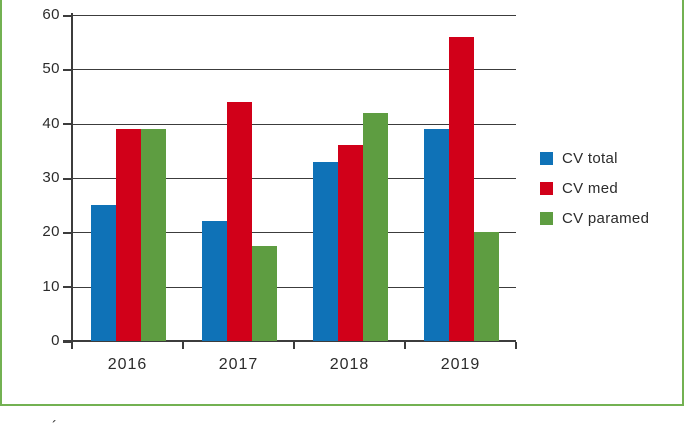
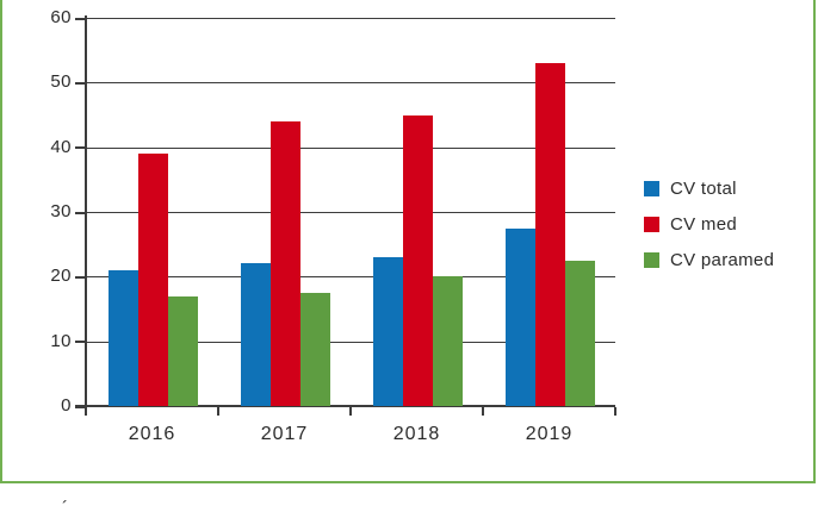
CV total/2016: 25 -> 21
CV paramed/2016: 39 -> 17
CV total/2018: 33 -> 23
CV med/2018: 36 -> 45
CV paramed/2018: 42 -> 20
CV total/2019: 39 -> 28
CV med/2019: 56 -> 53
CV paramed/2019: 20 -> 22
